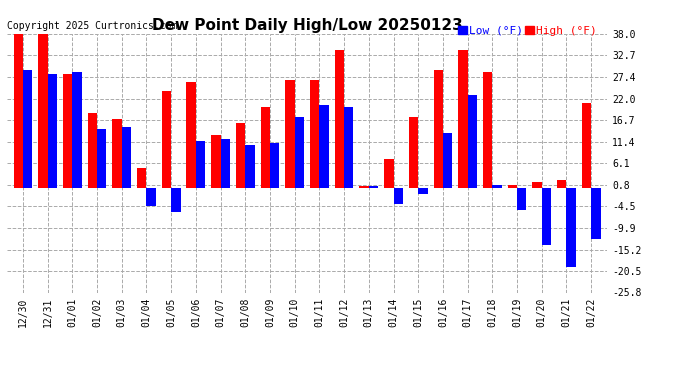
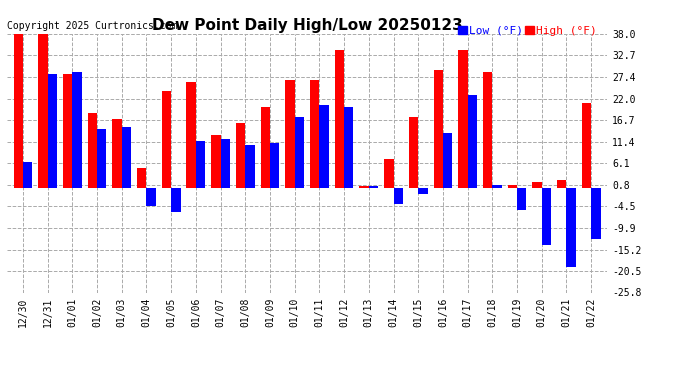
Low (°F)/12/30: 29.0 -> 6.5
